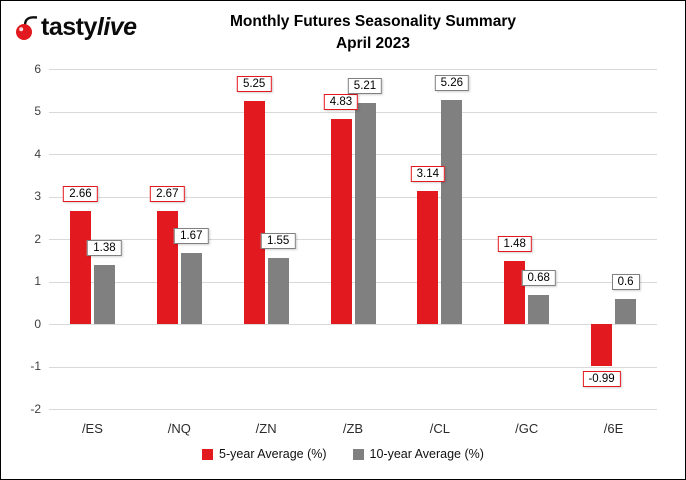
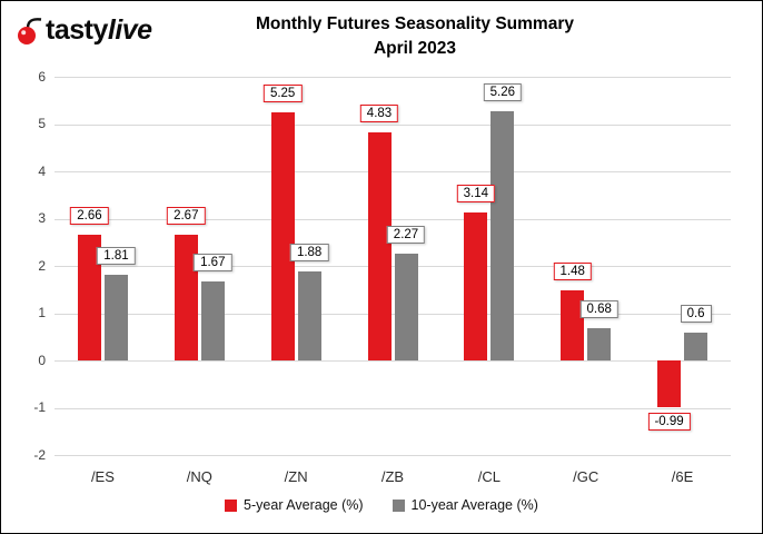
10-year Average (%)//ES: 1.38 -> 1.81
10-year Average (%)//ZN: 1.55 -> 1.88
10-year Average (%)//ZB: 5.21 -> 2.27
